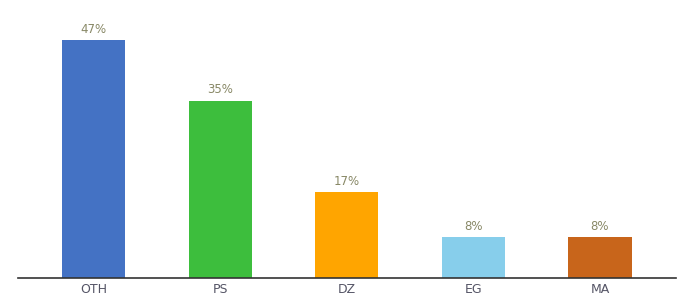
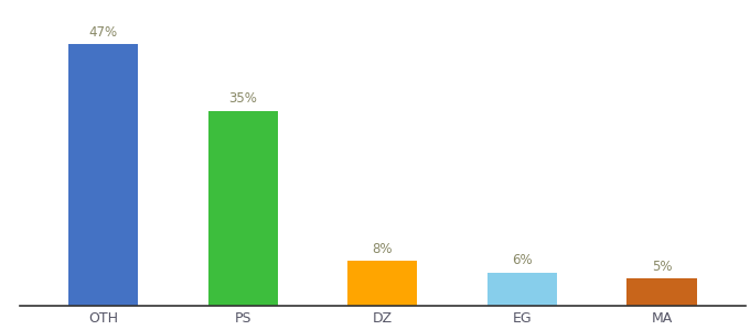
DZ: 17% -> 8%
EG: 8% -> 6%
MA: 8% -> 5%
